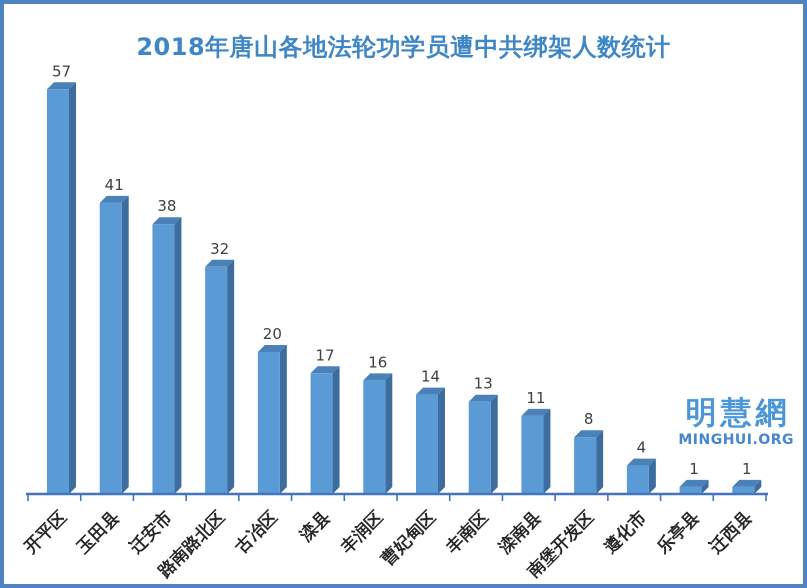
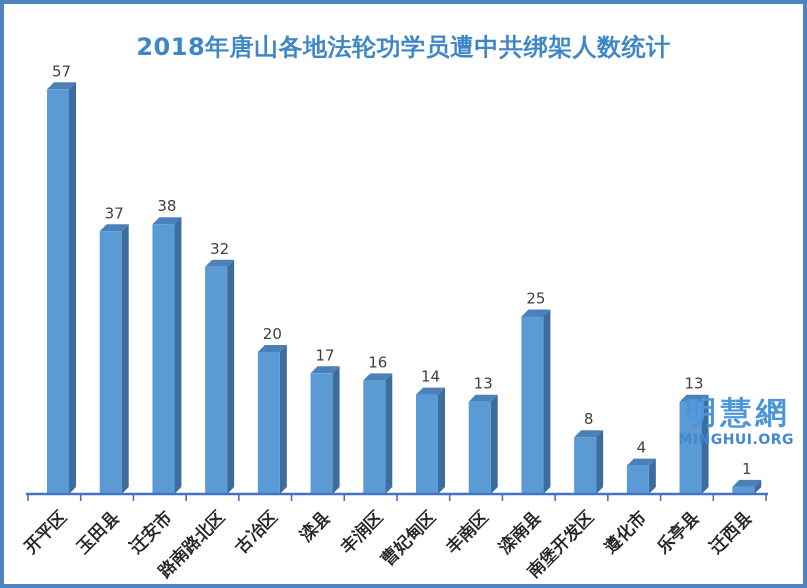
玉田县: 41 -> 37
滦南县: 11 -> 25
乐亭县: 1 -> 13
